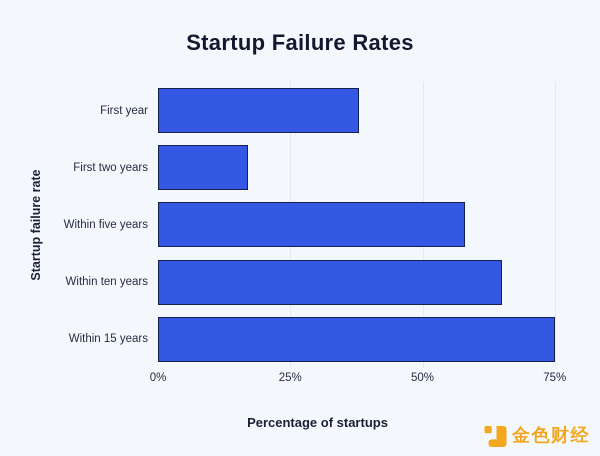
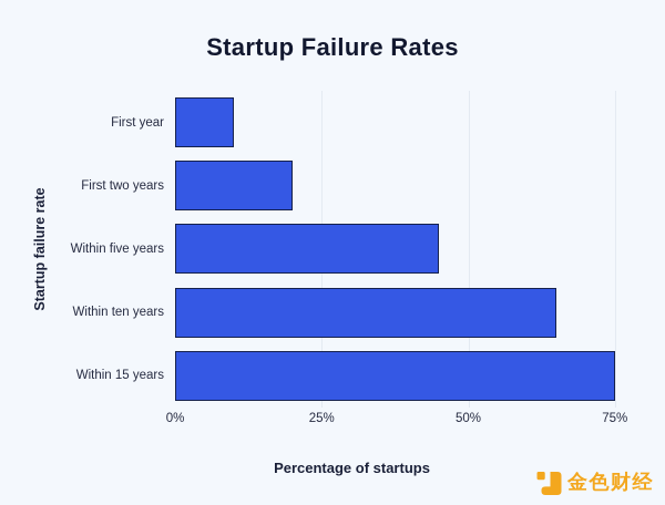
First year: 38% -> 10%
First two years: 17% -> 20%
Within five years: 58% -> 45%
